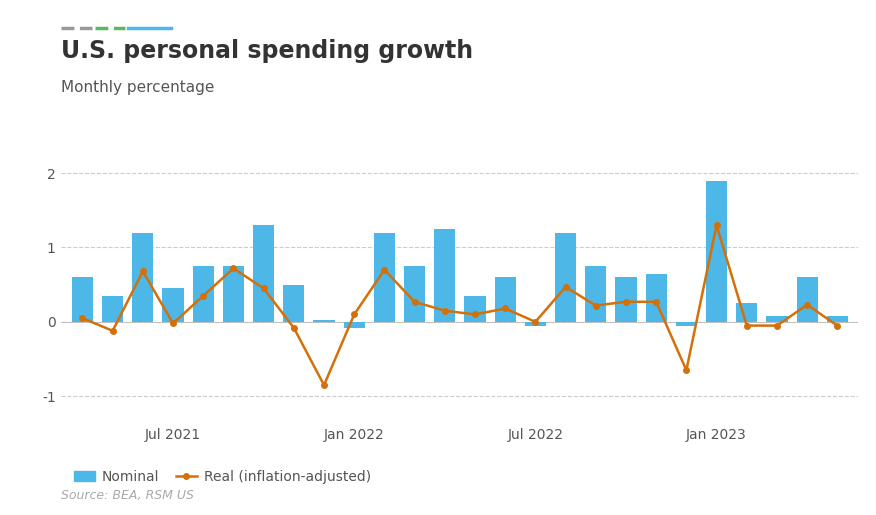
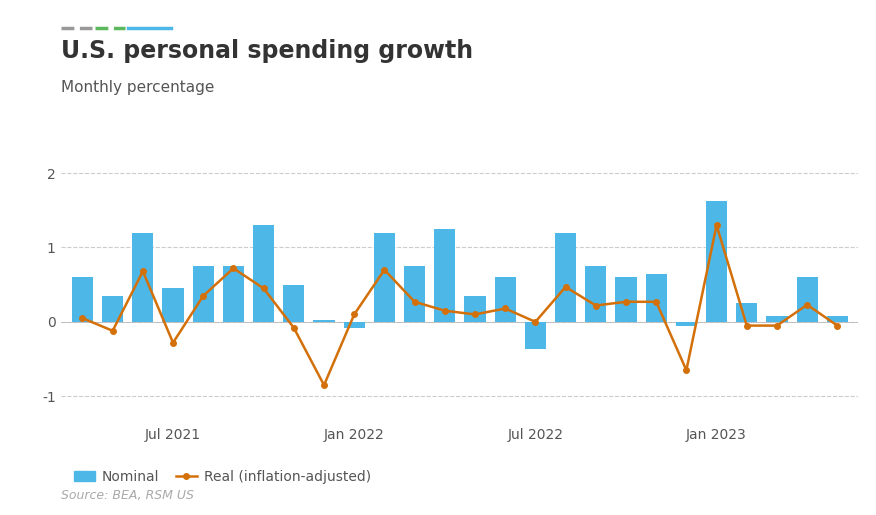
Real (inflation-adjusted)/Jul 2021: -0.02 -> -0.28
Nominal/Jul 2022: -0.05 -> -0.36
Nominal/Jan 2023: 1.90 -> 1.62
